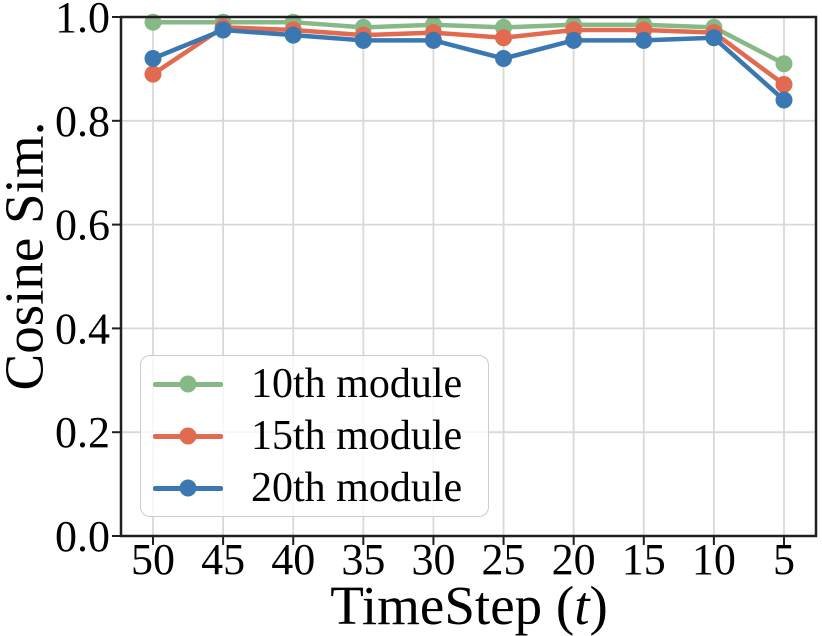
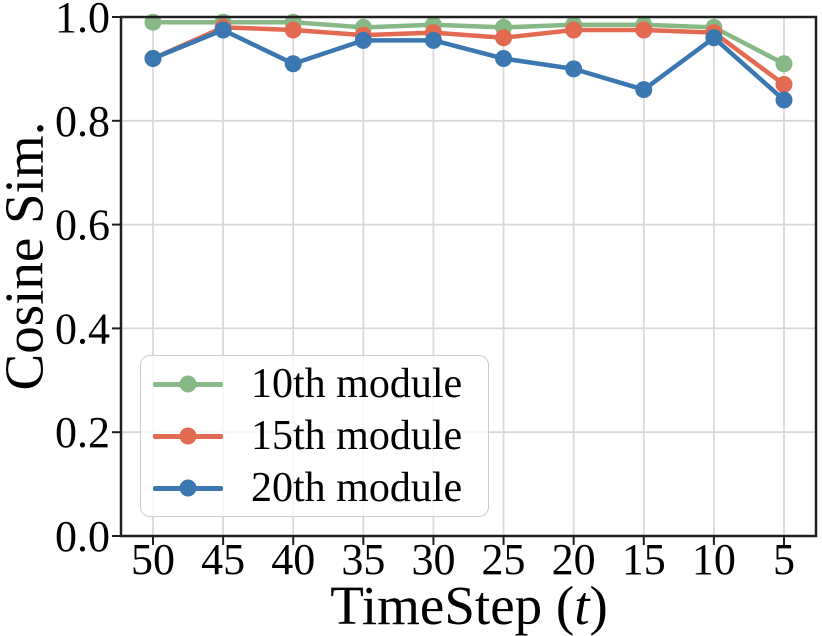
15th module/50: 0.89 -> 0.92
20th module/40: 0.96 -> 0.91
20th module/20: 0.95 -> 0.90
20th module/15: 0.95 -> 0.86
